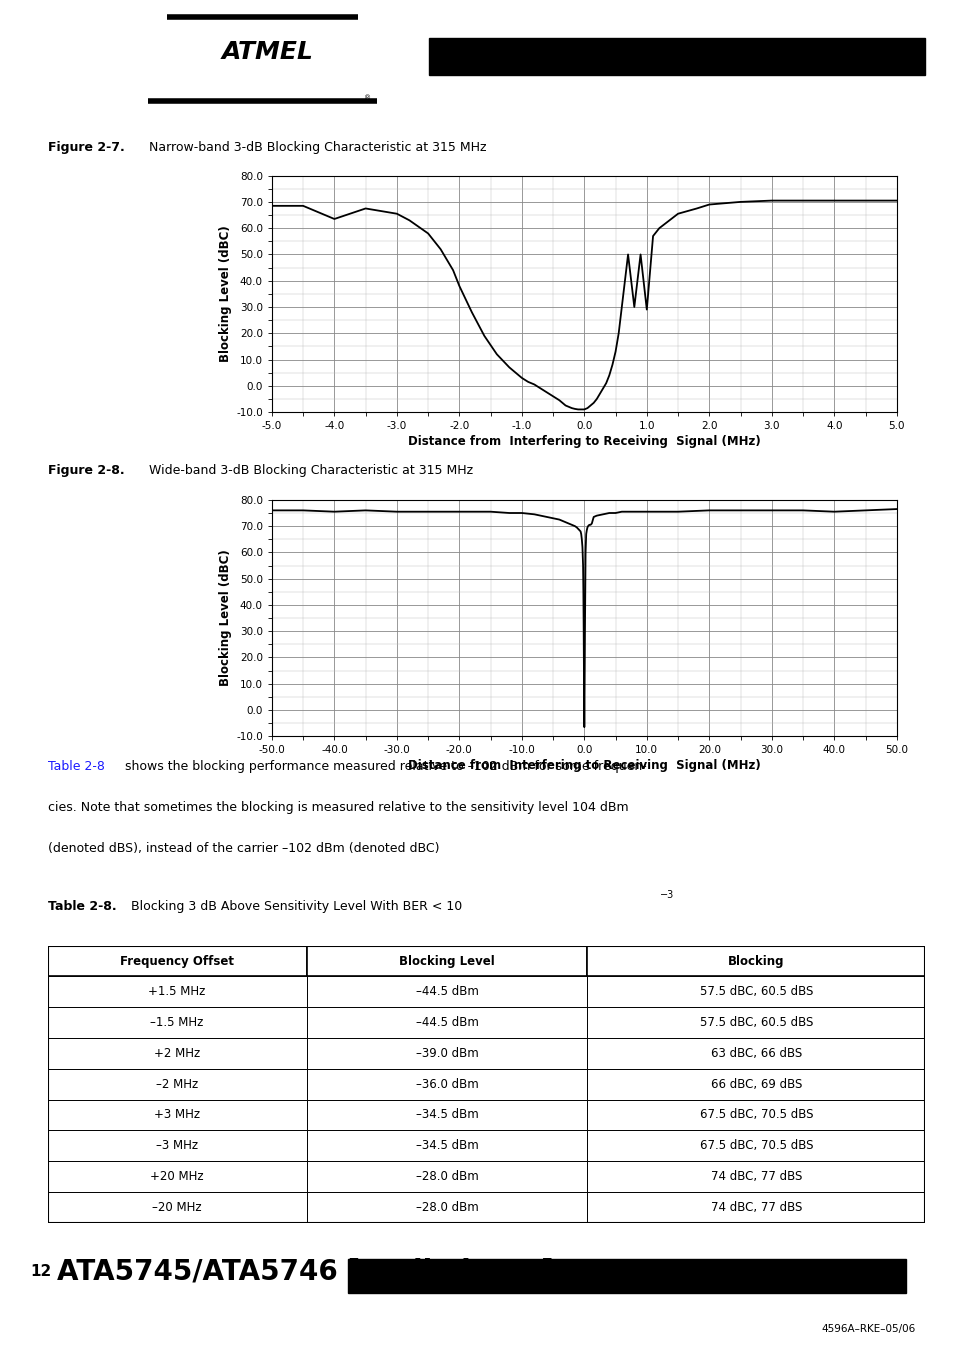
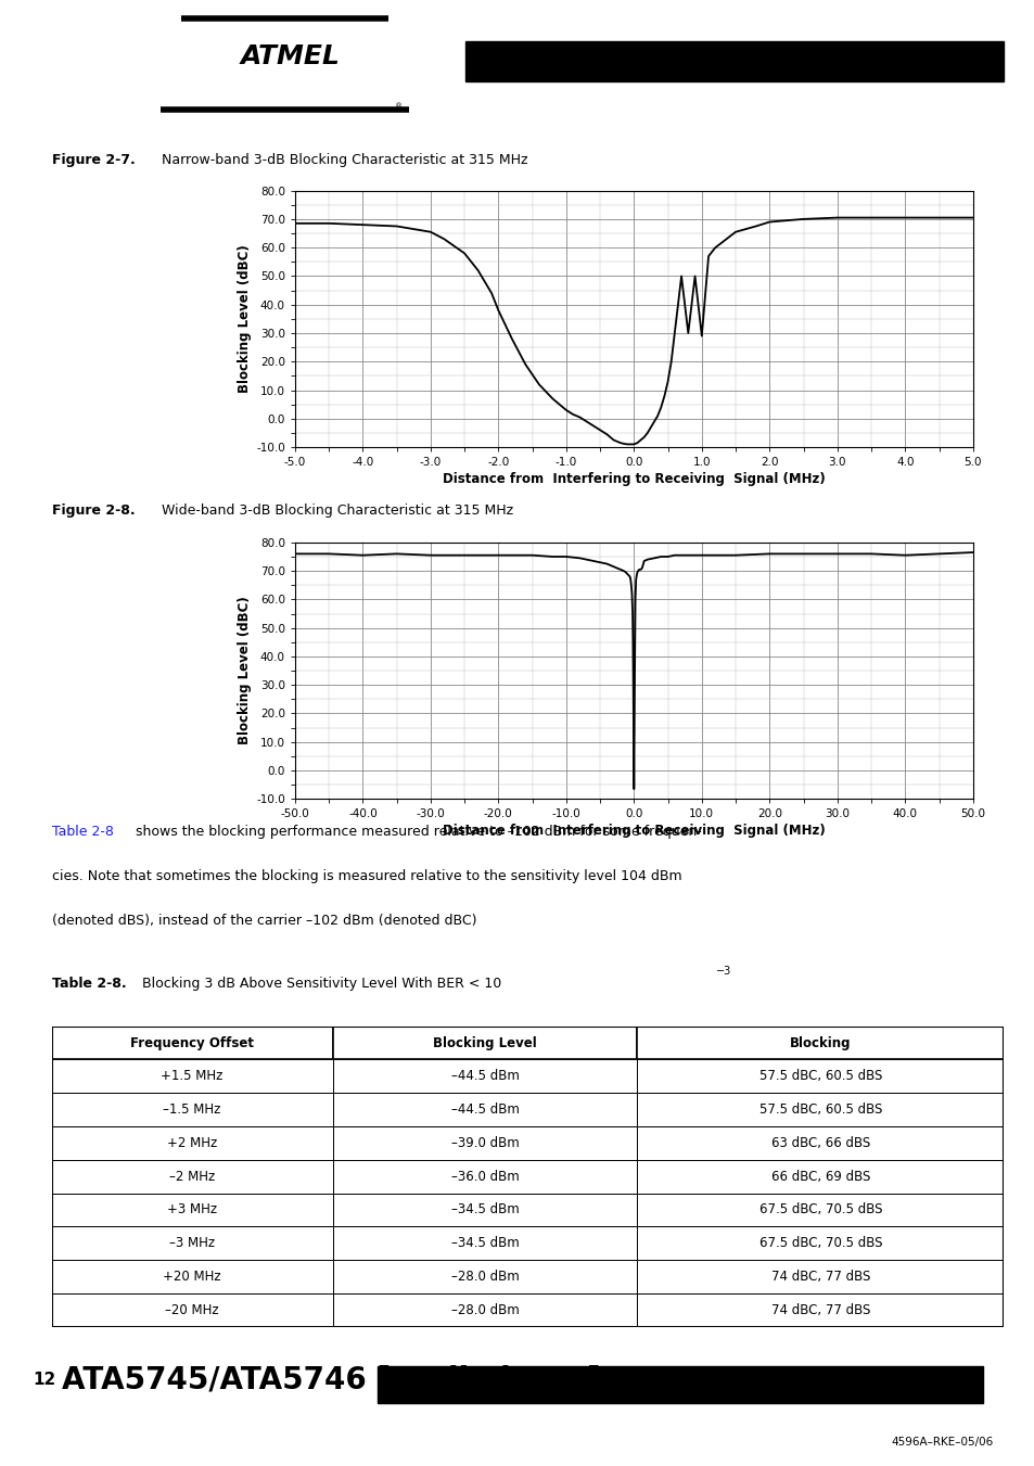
-4.0: 63.5 -> 68.0
